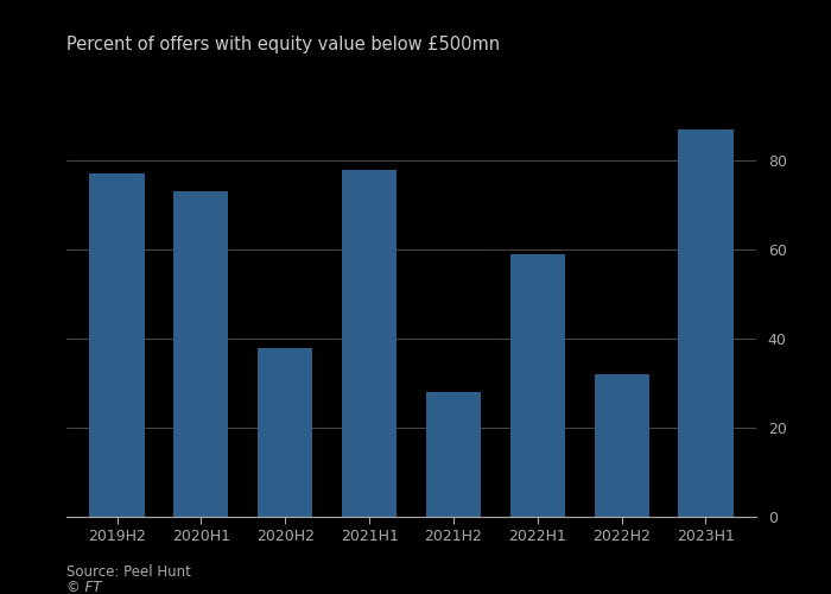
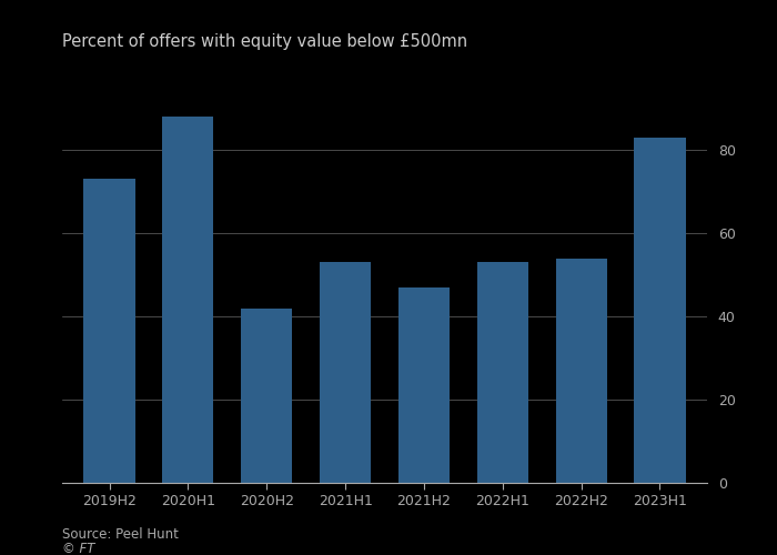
2019H2: 77 -> 73
2020H1: 73 -> 88
2020H2: 38 -> 42
2021H1: 78 -> 53
2021H2: 28 -> 47
2022H1: 59 -> 53
2022H2: 32 -> 54
2023H1: 87 -> 83
